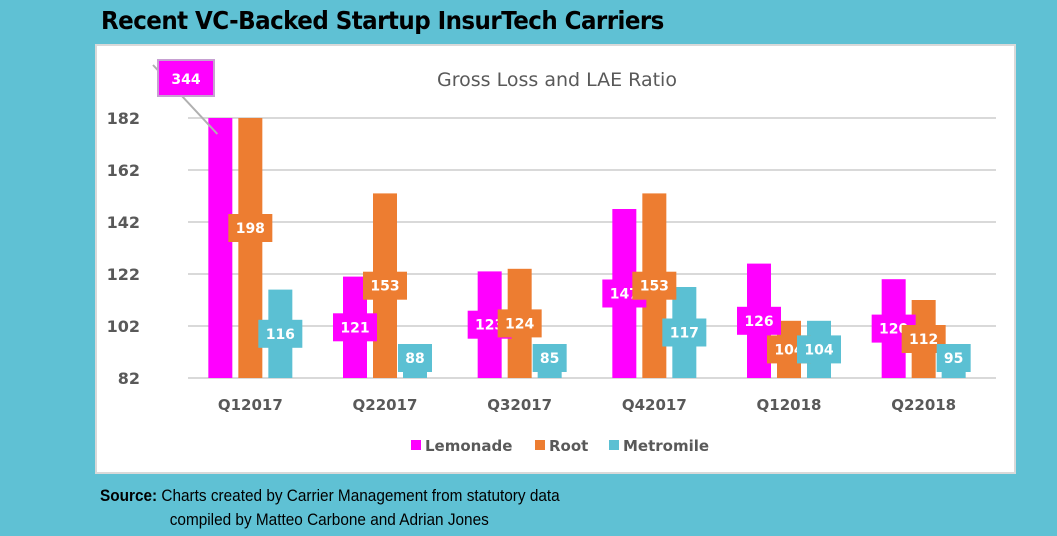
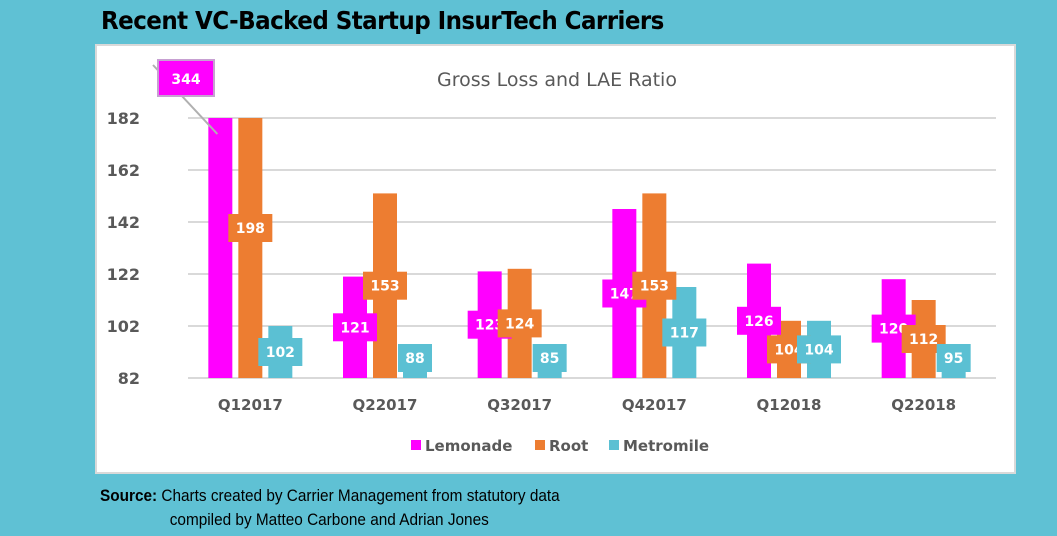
Metromile/Q12017: 116 -> 102
